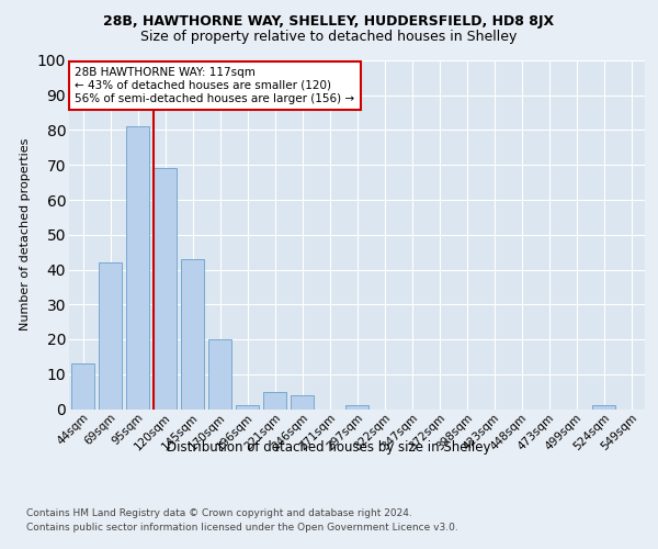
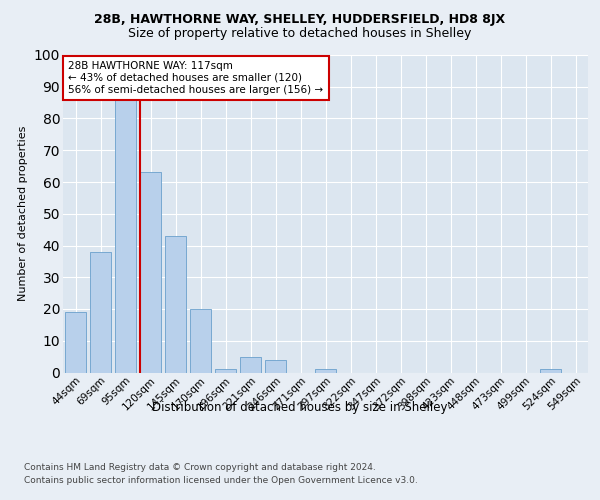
44sqm: 13 -> 19
69sqm: 42 -> 38
95sqm: 81 -> 86
120sqm: 69 -> 63
